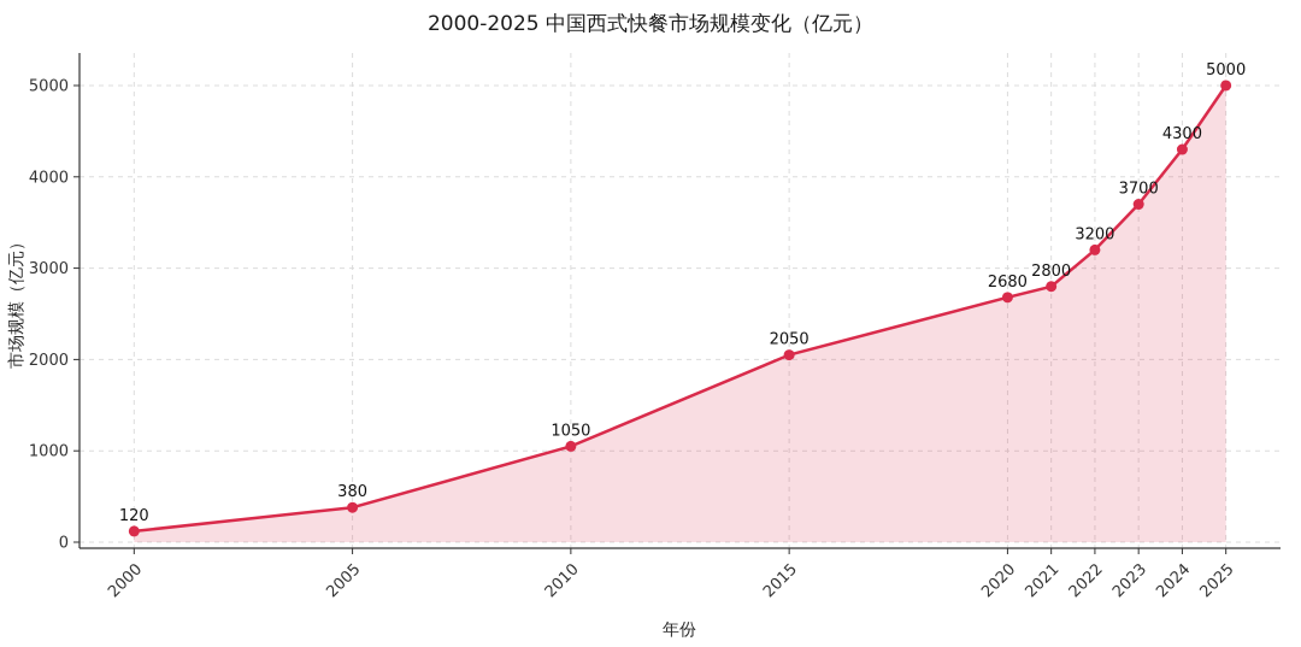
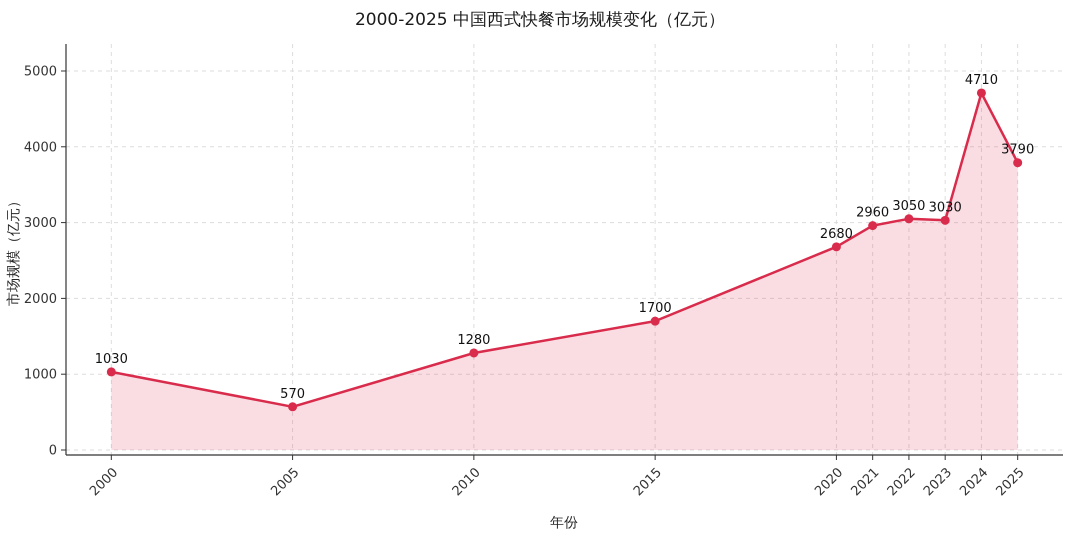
2000: 120 -> 1030
2005: 380 -> 570
2010: 1050 -> 1280
2015: 2050 -> 1700
2021: 2800 -> 2960
2022: 3200 -> 3050
2023: 3700 -> 3030
2024: 4300 -> 4710
2025: 5000 -> 3790
